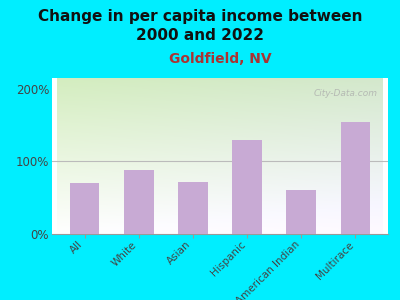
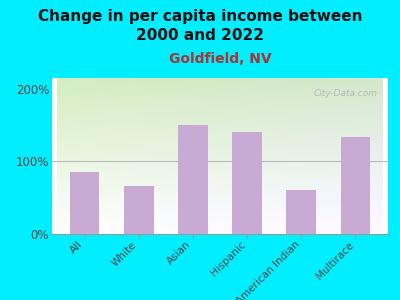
All: 70% -> 86%
White: 88% -> 66%
Asian: 72% -> 150%
Hispanic: 130% -> 140%
Multirace: 155% -> 134%
